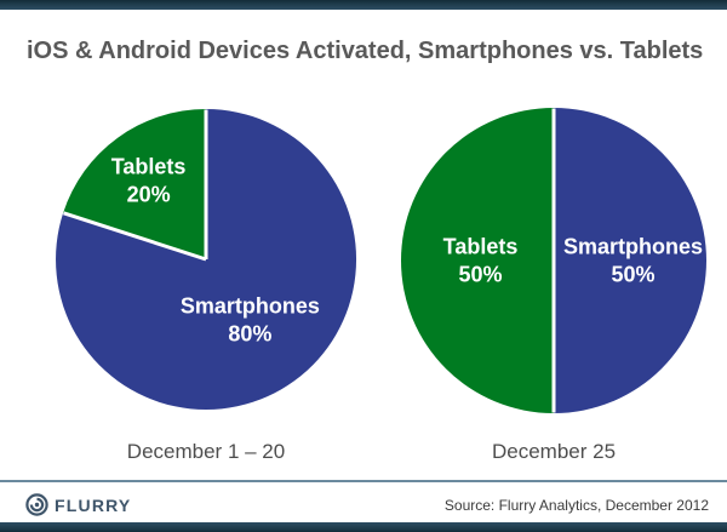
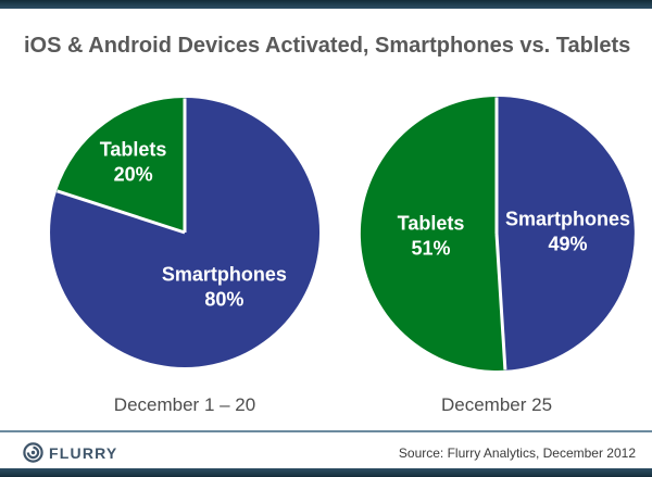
December 25/Smartphones: 50% -> 49%
December 25/Tablets: 50% -> 51%
